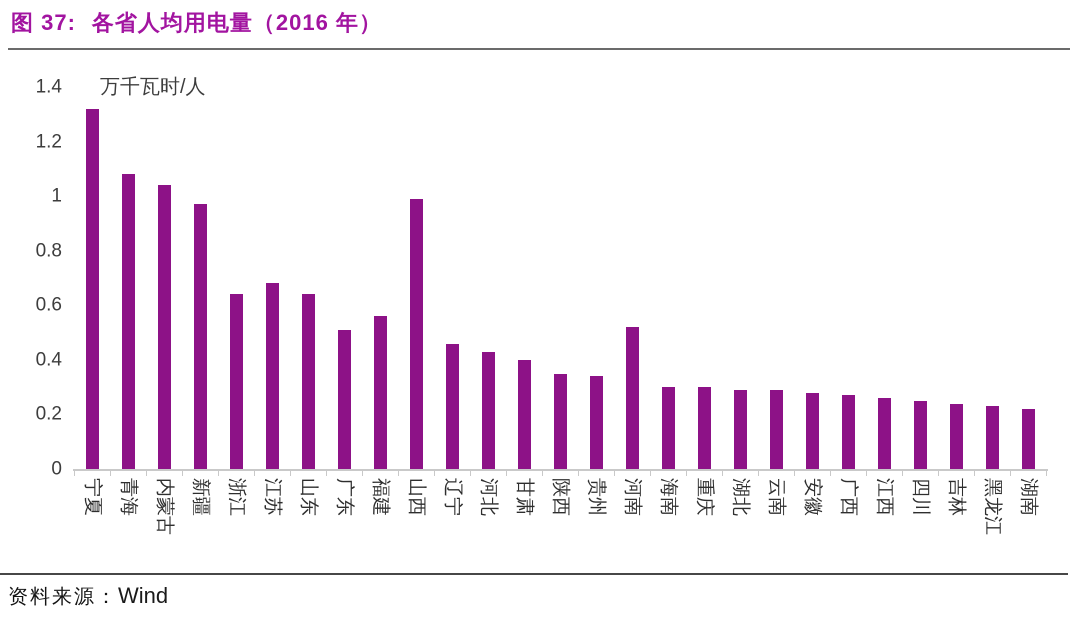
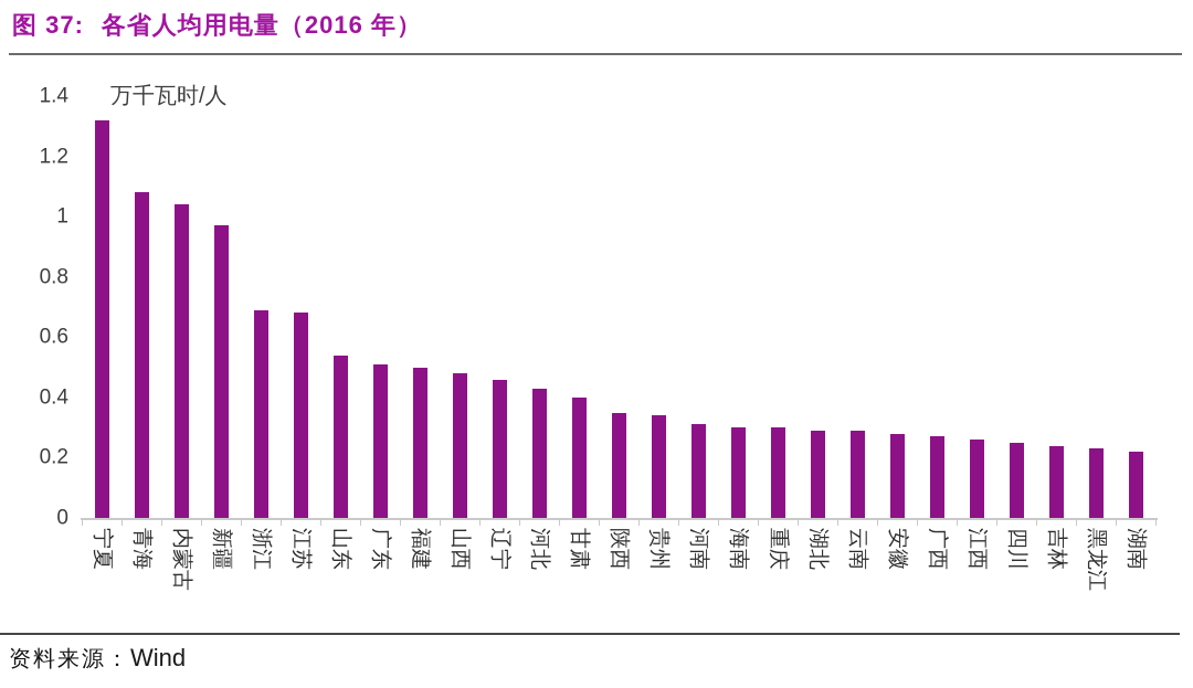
浙江: 0.64 -> 0.69
山东: 0.64 -> 0.54
福建: 0.56 -> 0.50
山西: 0.99 -> 0.48
河南: 0.52 -> 0.31
